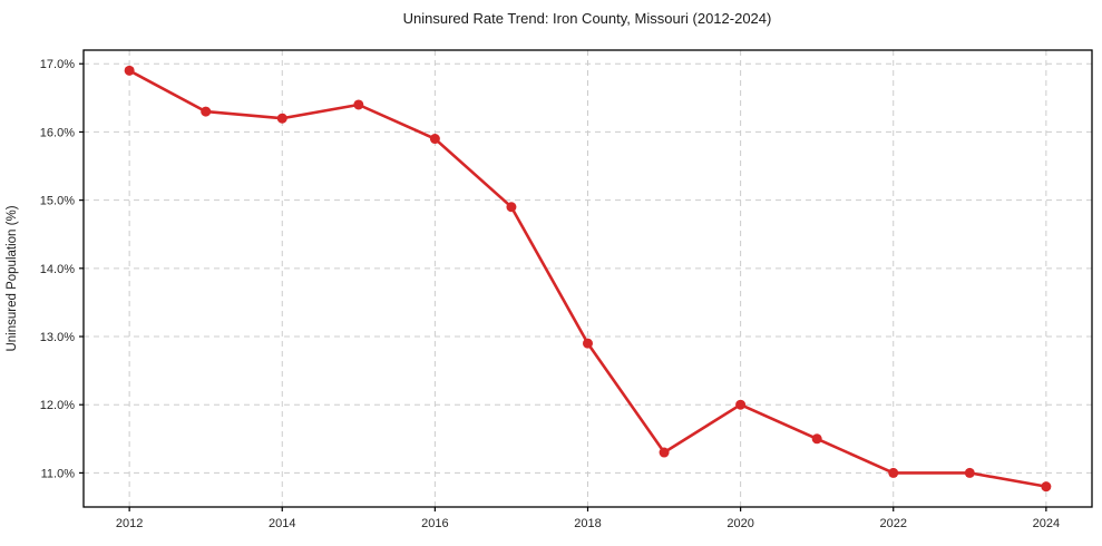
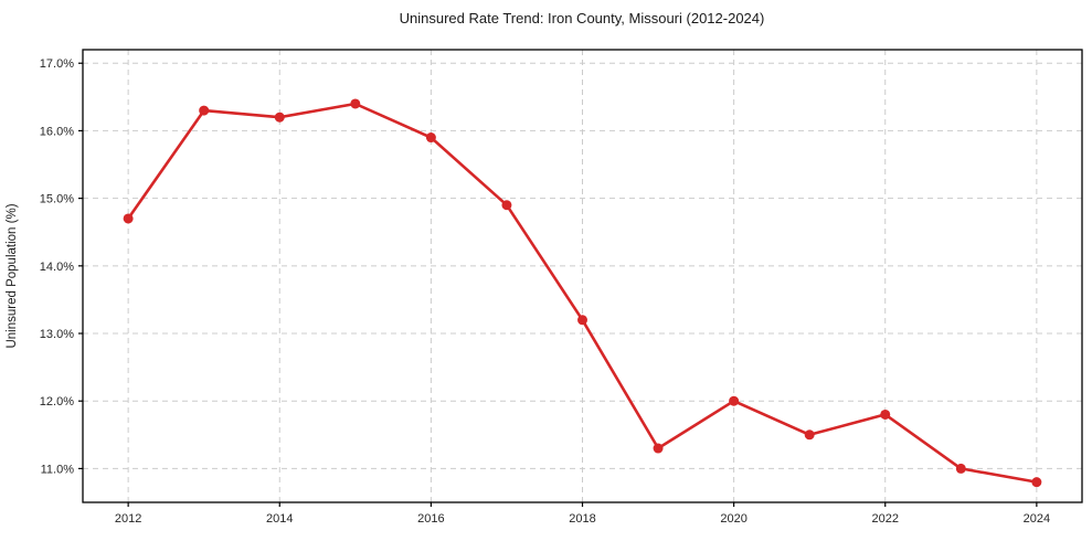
2012: 16.9% -> 14.7%
2018: 12.9% -> 13.2%
2022: 11.0% -> 11.8%
